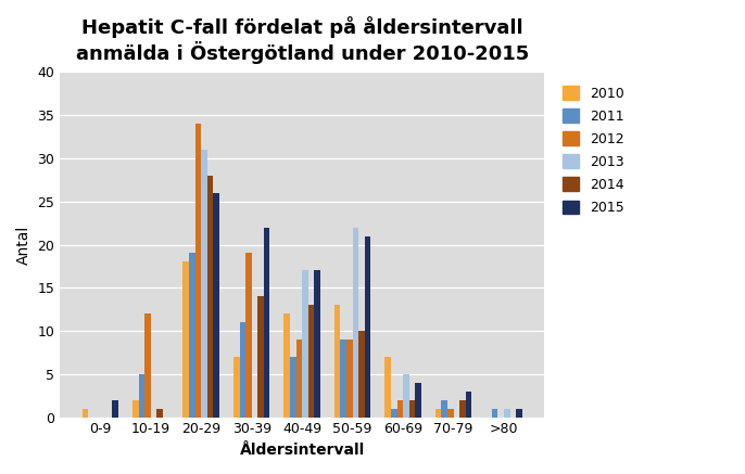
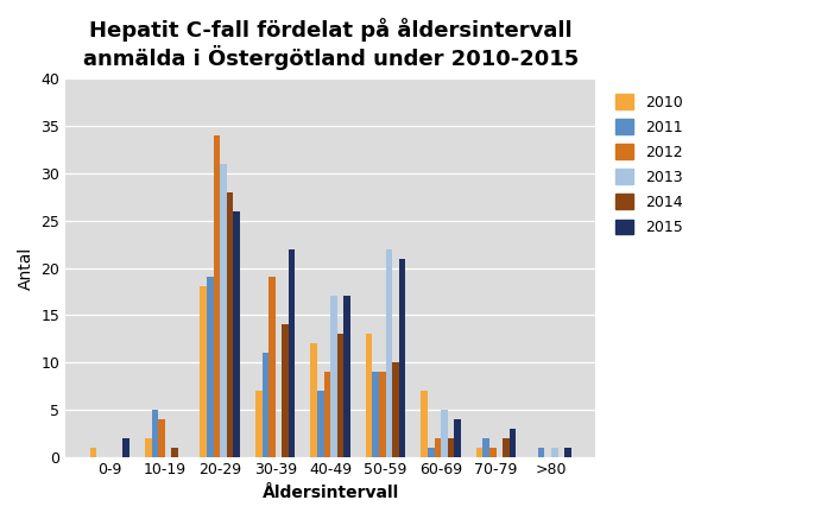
2012/10-19: 12 -> 4
